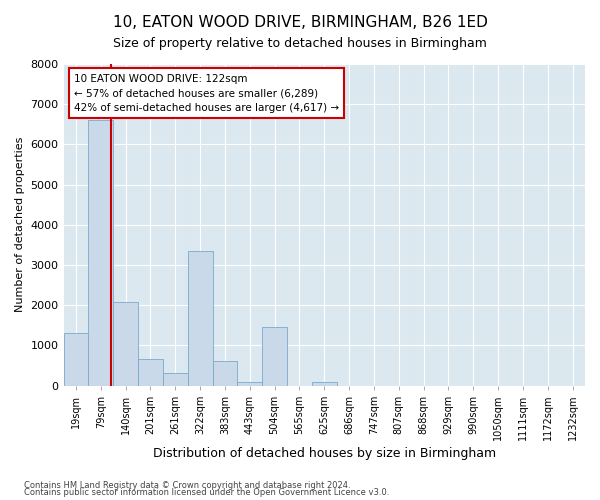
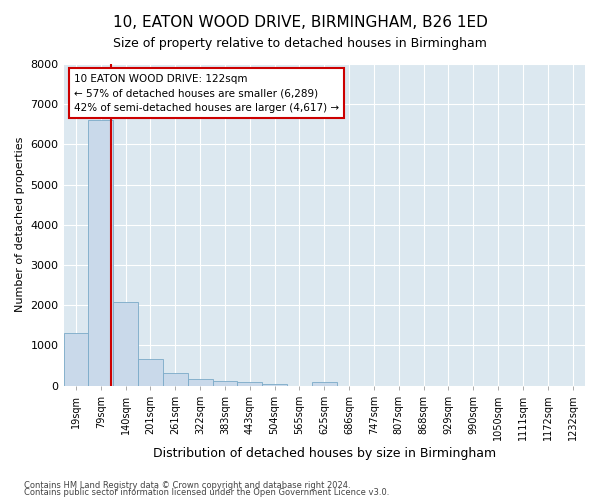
322sqm: 3350 -> 150
383sqm: 600 -> 110
504sqm: 1450 -> 50
